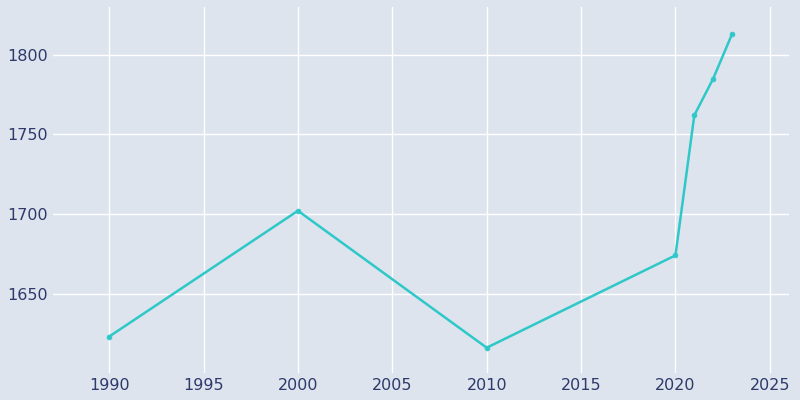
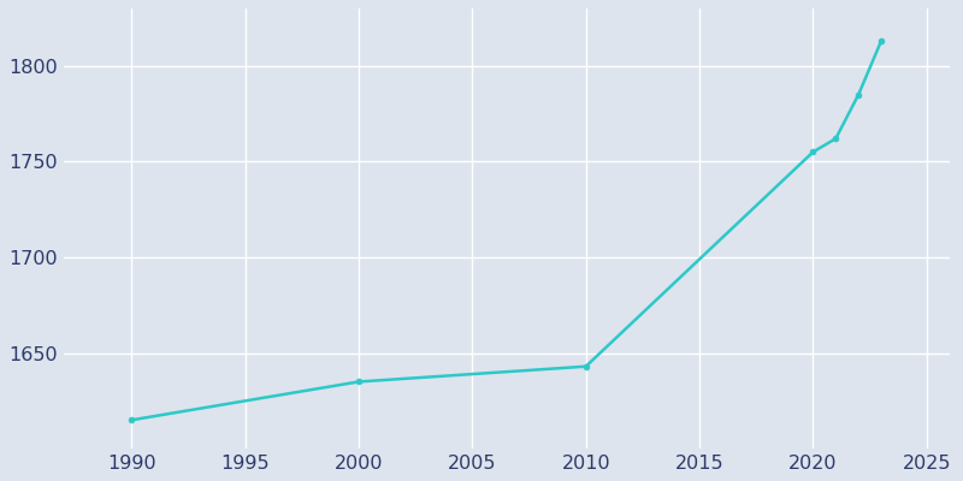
1990: 1623 -> 1615
2000: 1702 -> 1635
2010: 1616 -> 1643
2020: 1674 -> 1755
